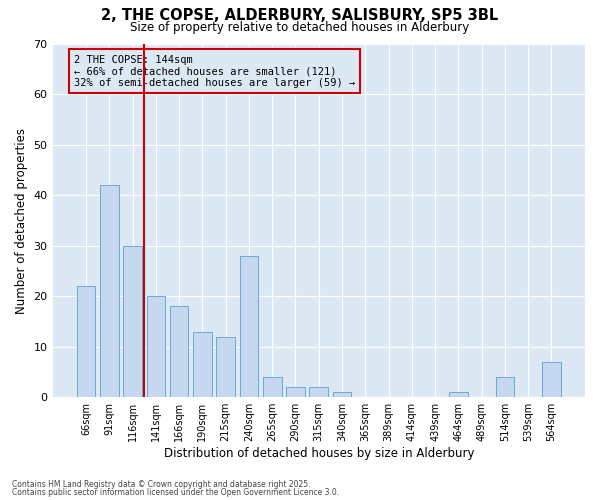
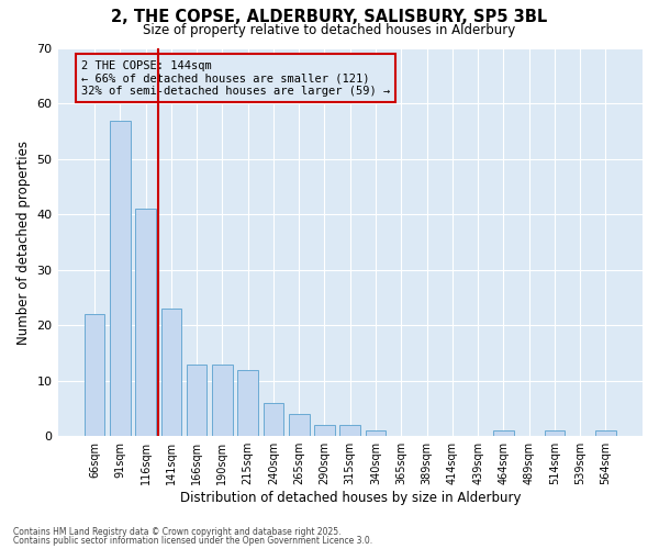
91sqm: 42 -> 57
116sqm: 30 -> 41
141sqm: 20 -> 23
166sqm: 18 -> 13
240sqm: 28 -> 6
514sqm: 4 -> 1
564sqm: 7 -> 1
